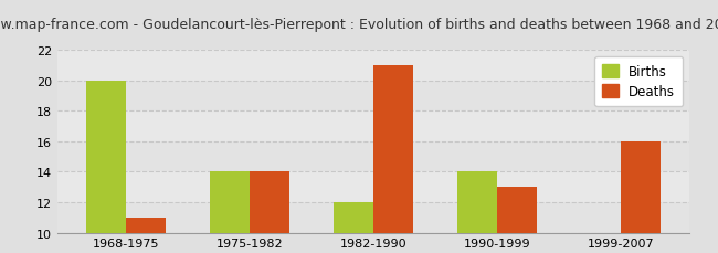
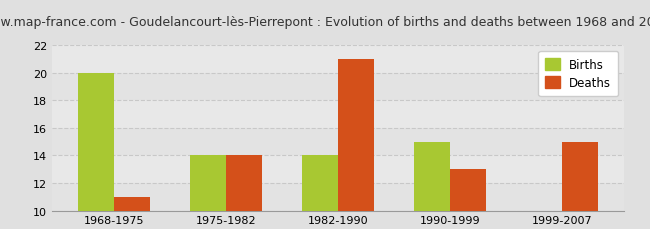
Births/1982-1990: 12 -> 14
Births/1990-1999: 14 -> 15
Deaths/1999-2007: 16 -> 15
